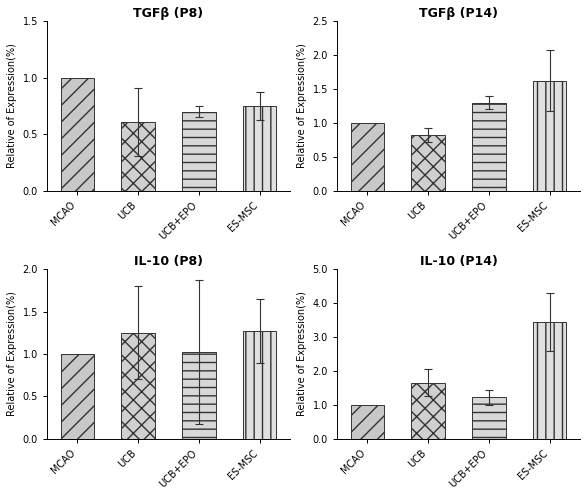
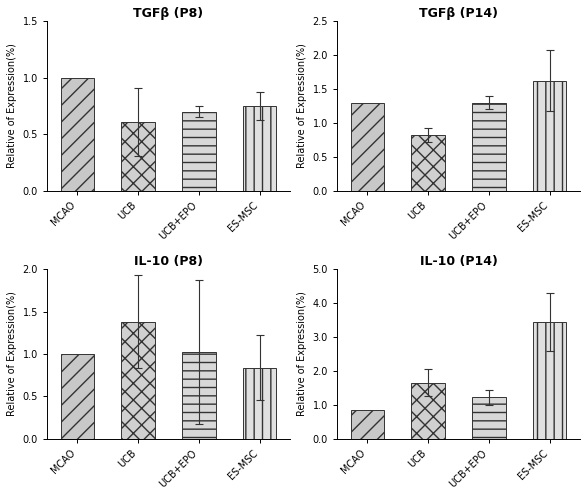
TGFβ (P14)/MCAO: 1.00 -> 1.30
IL-10 (P8)/UCB: 1.25 -> 1.38
IL-10 (P8)/ES-MSC: 1.27 -> 0.84
IL-10 (P14)/MCAO: 1.00 -> 0.85
